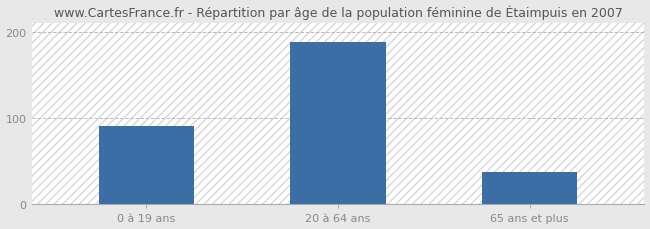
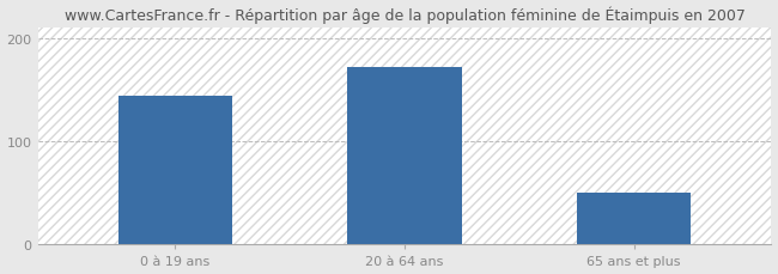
0 à 19 ans: 91 -> 144
20 à 64 ans: 188 -> 172
65 ans et plus: 38 -> 50
